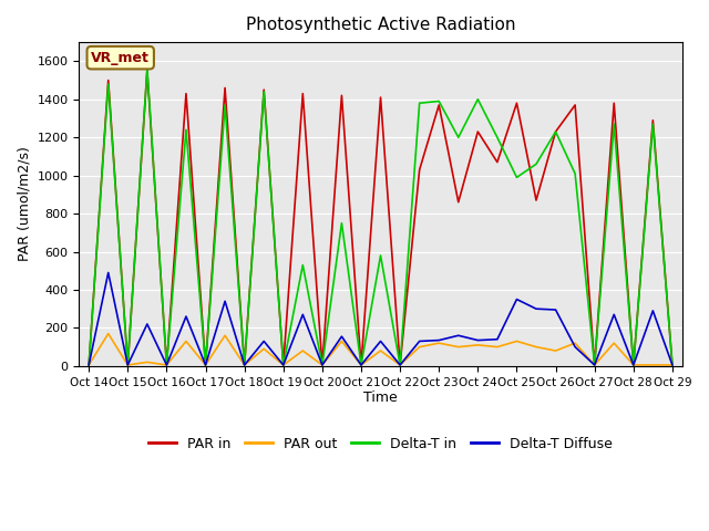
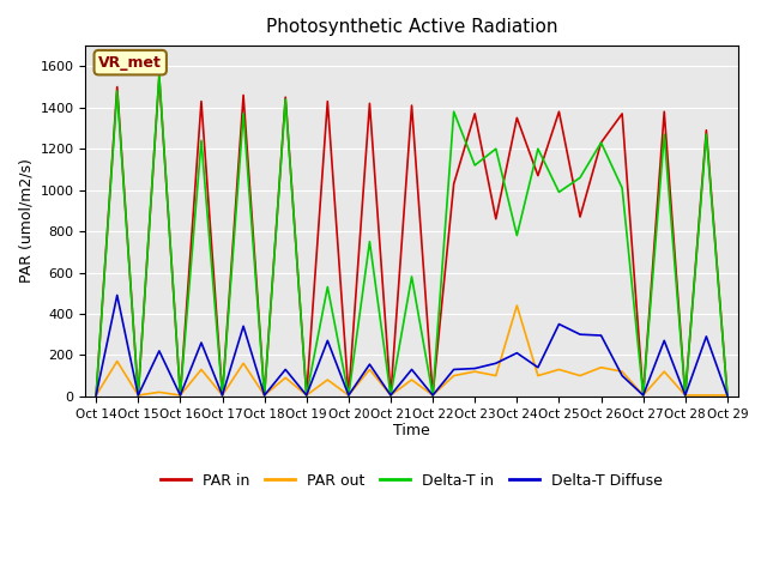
Delta-T in/Oct 23: 1390 -> 1120
PAR in/Oct 24: 1230 -> 1350
PAR out/Oct 24: 110 -> 440
Delta-T in/Oct 24: 1400 -> 780
Delta-T Diffuse/Oct 24: 140 -> 210
PAR out/Oct 26: 80 -> 140
